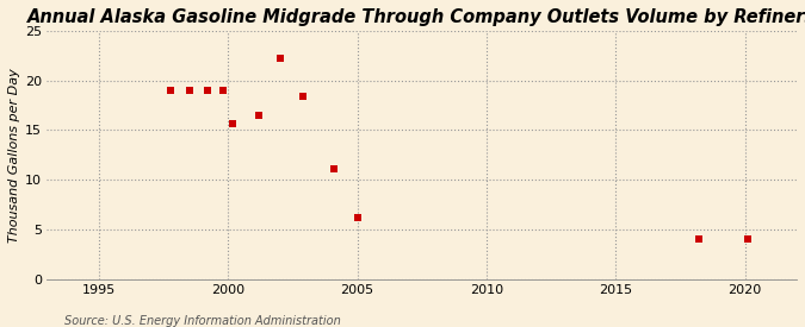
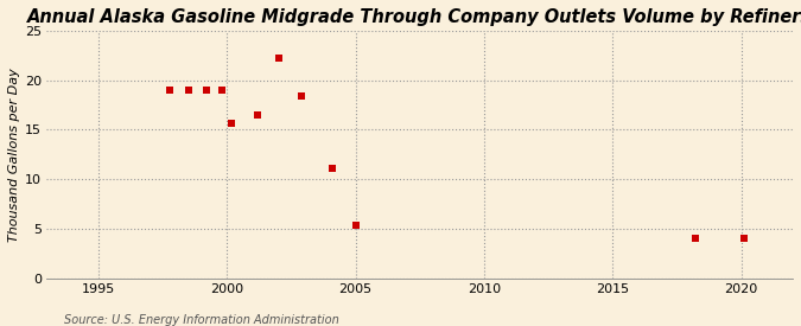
2005: 6.2 -> 5.4
